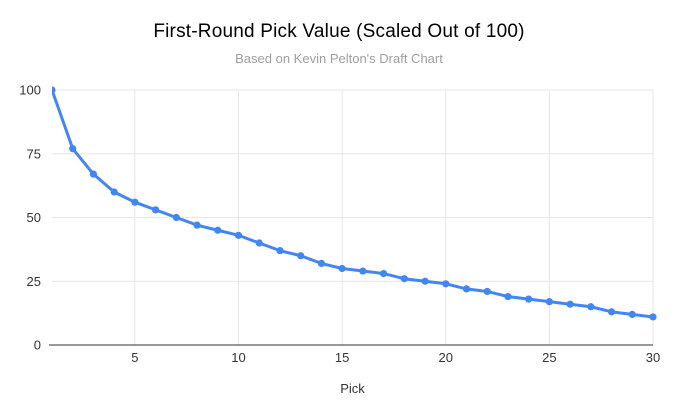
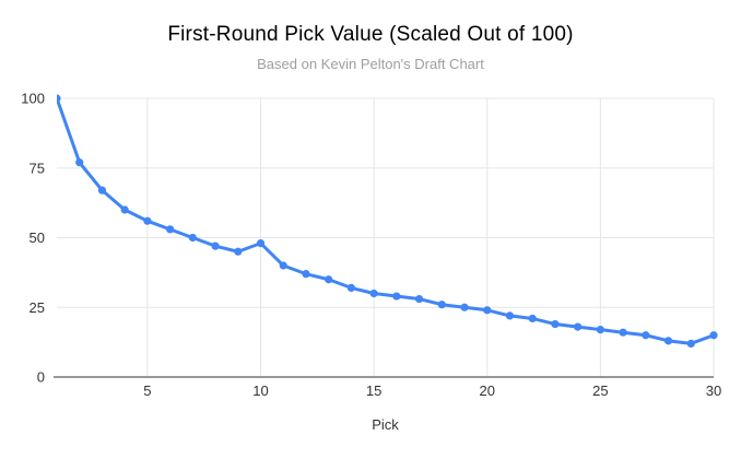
10: 43 -> 48
30: 11 -> 15
